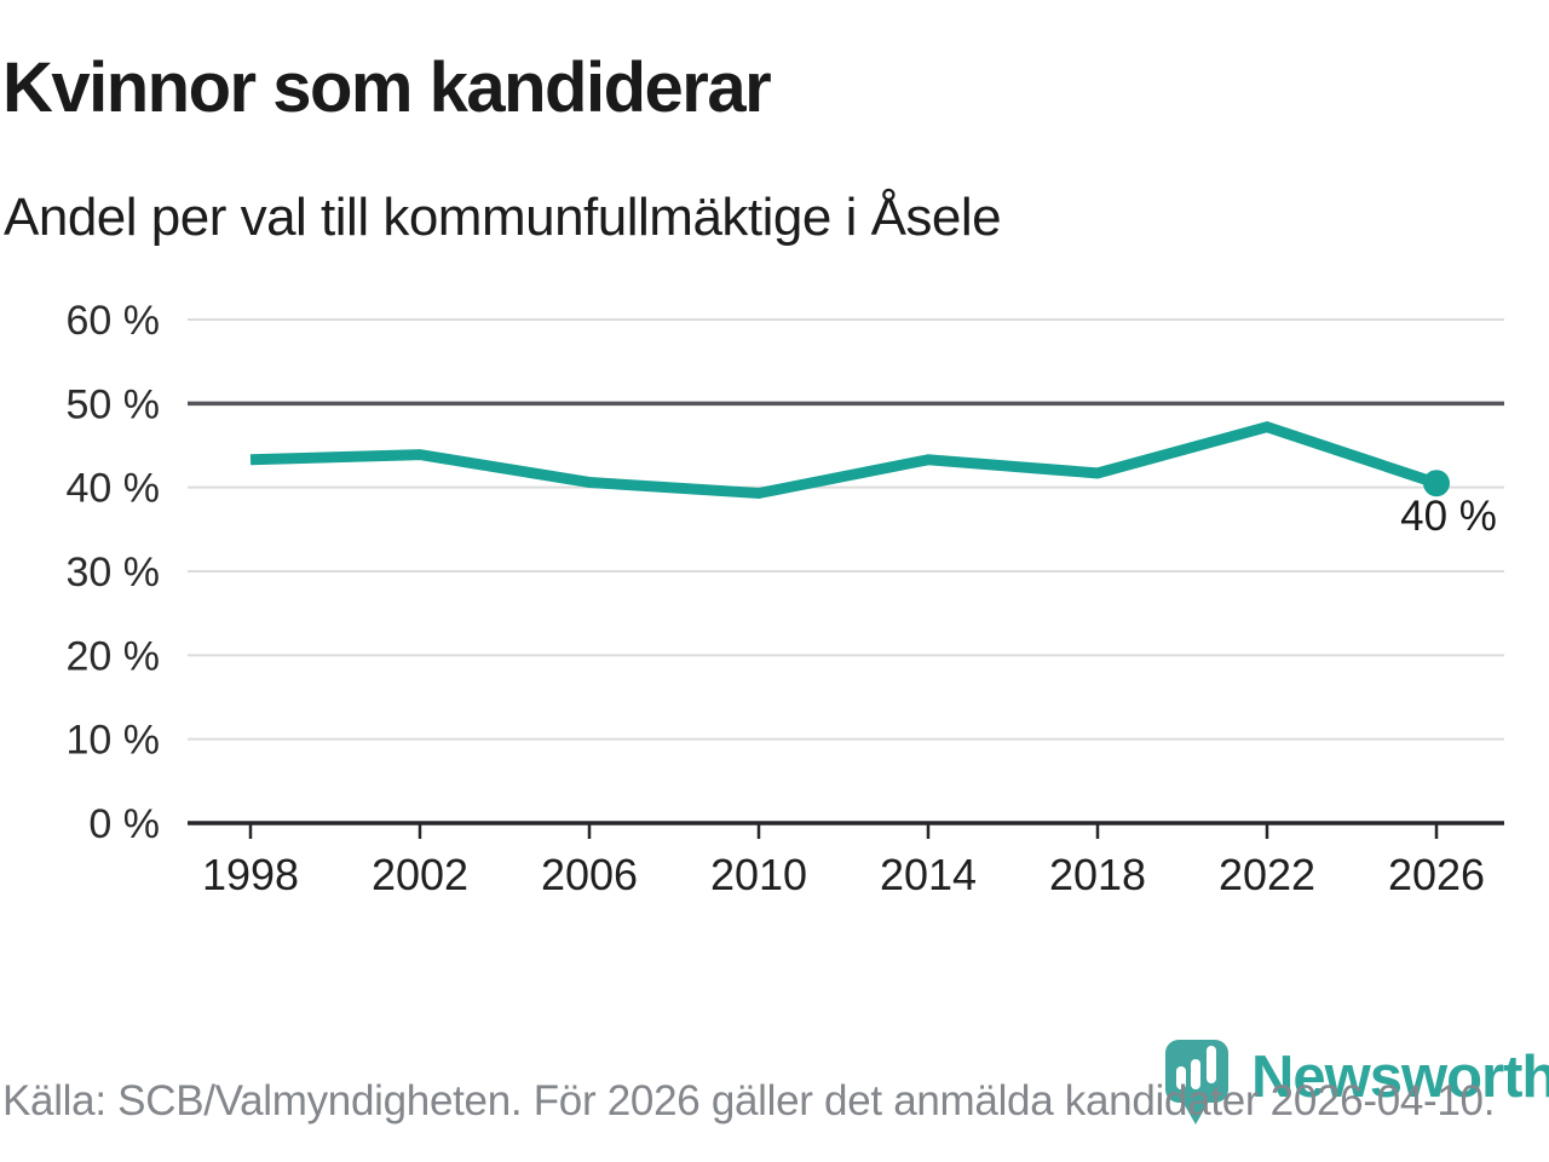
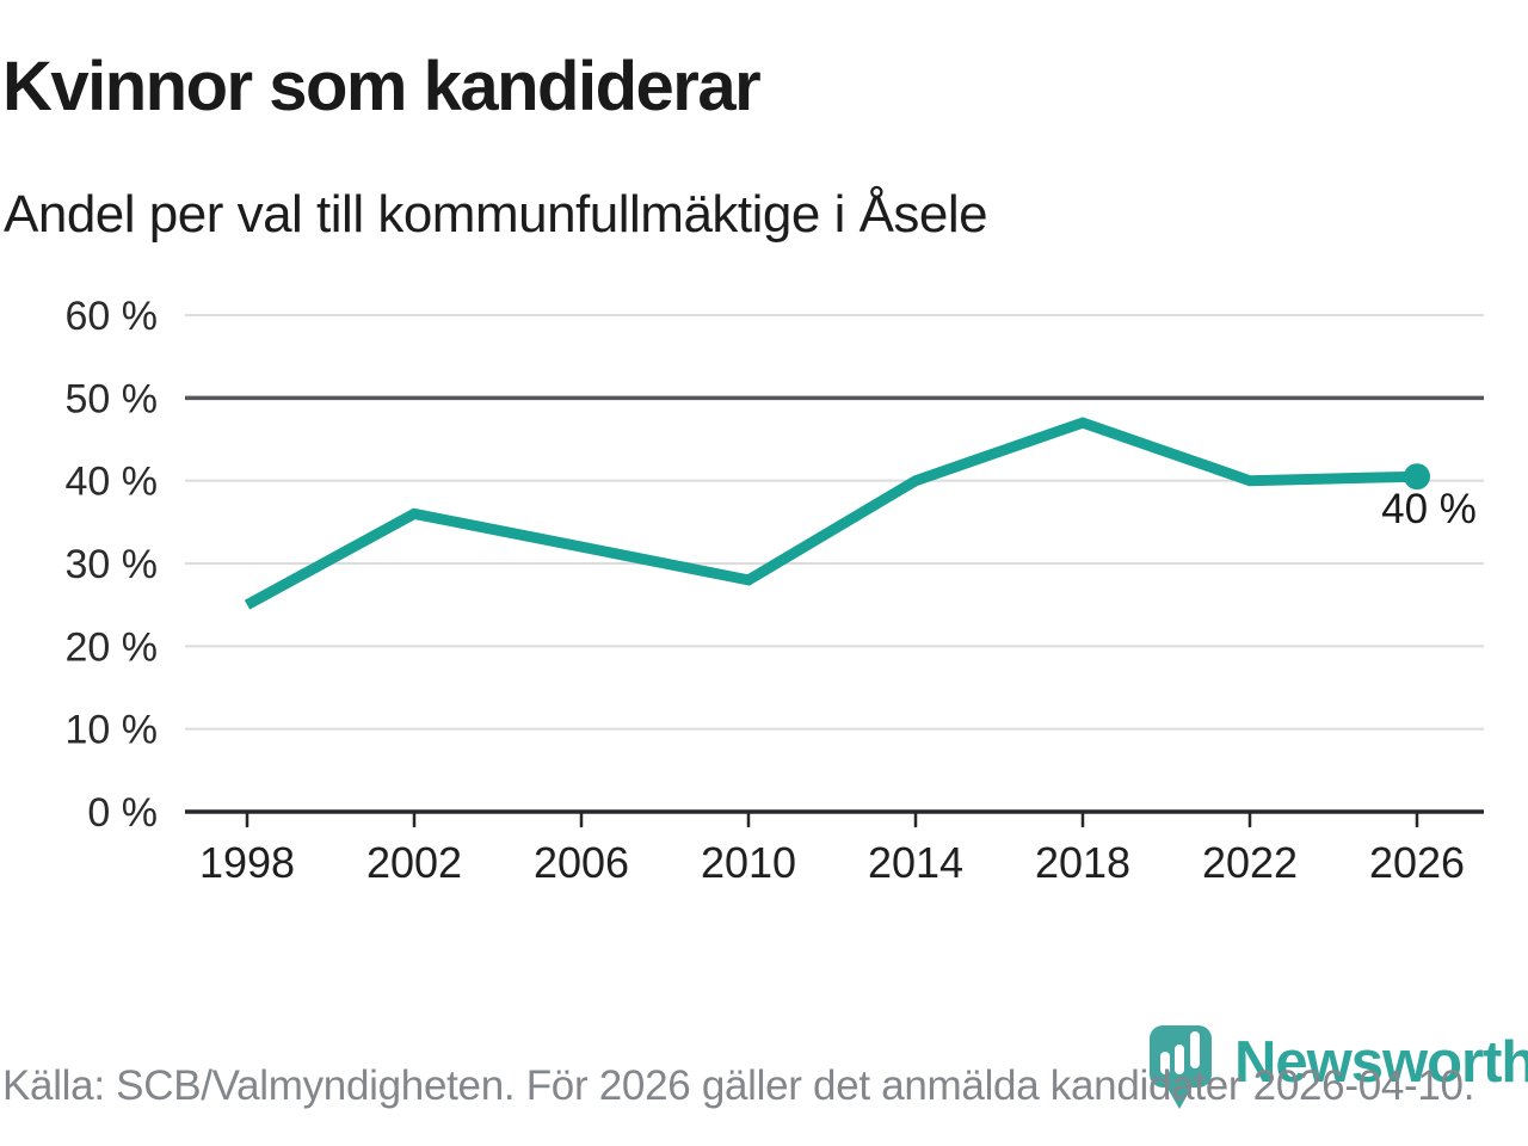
1998: 43% -> 25%
2002: 44% -> 36%
2006: 41% -> 32%
2010: 39% -> 28%
2014: 43% -> 40%
2018: 42% -> 47%
2022: 47% -> 40%
